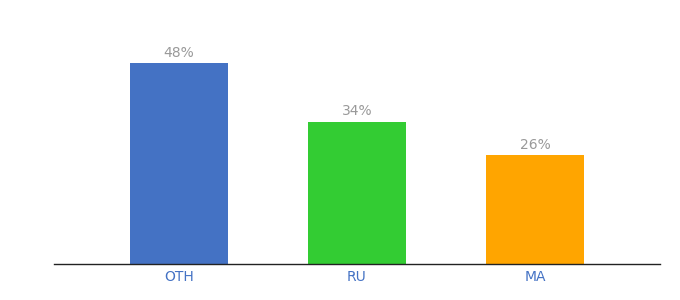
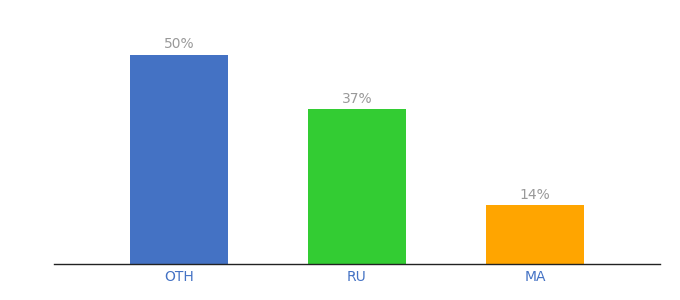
OTH: 48% -> 50%
RU: 34% -> 37%
MA: 26% -> 14%
